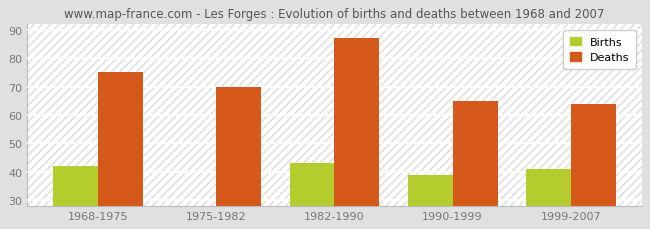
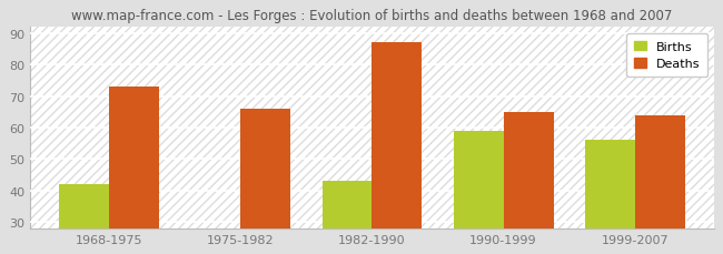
Deaths/1968-1975: 75 -> 73
Deaths/1975-1982: 70 -> 66
Births/1990-1999: 39 -> 59
Births/1999-2007: 41 -> 56
